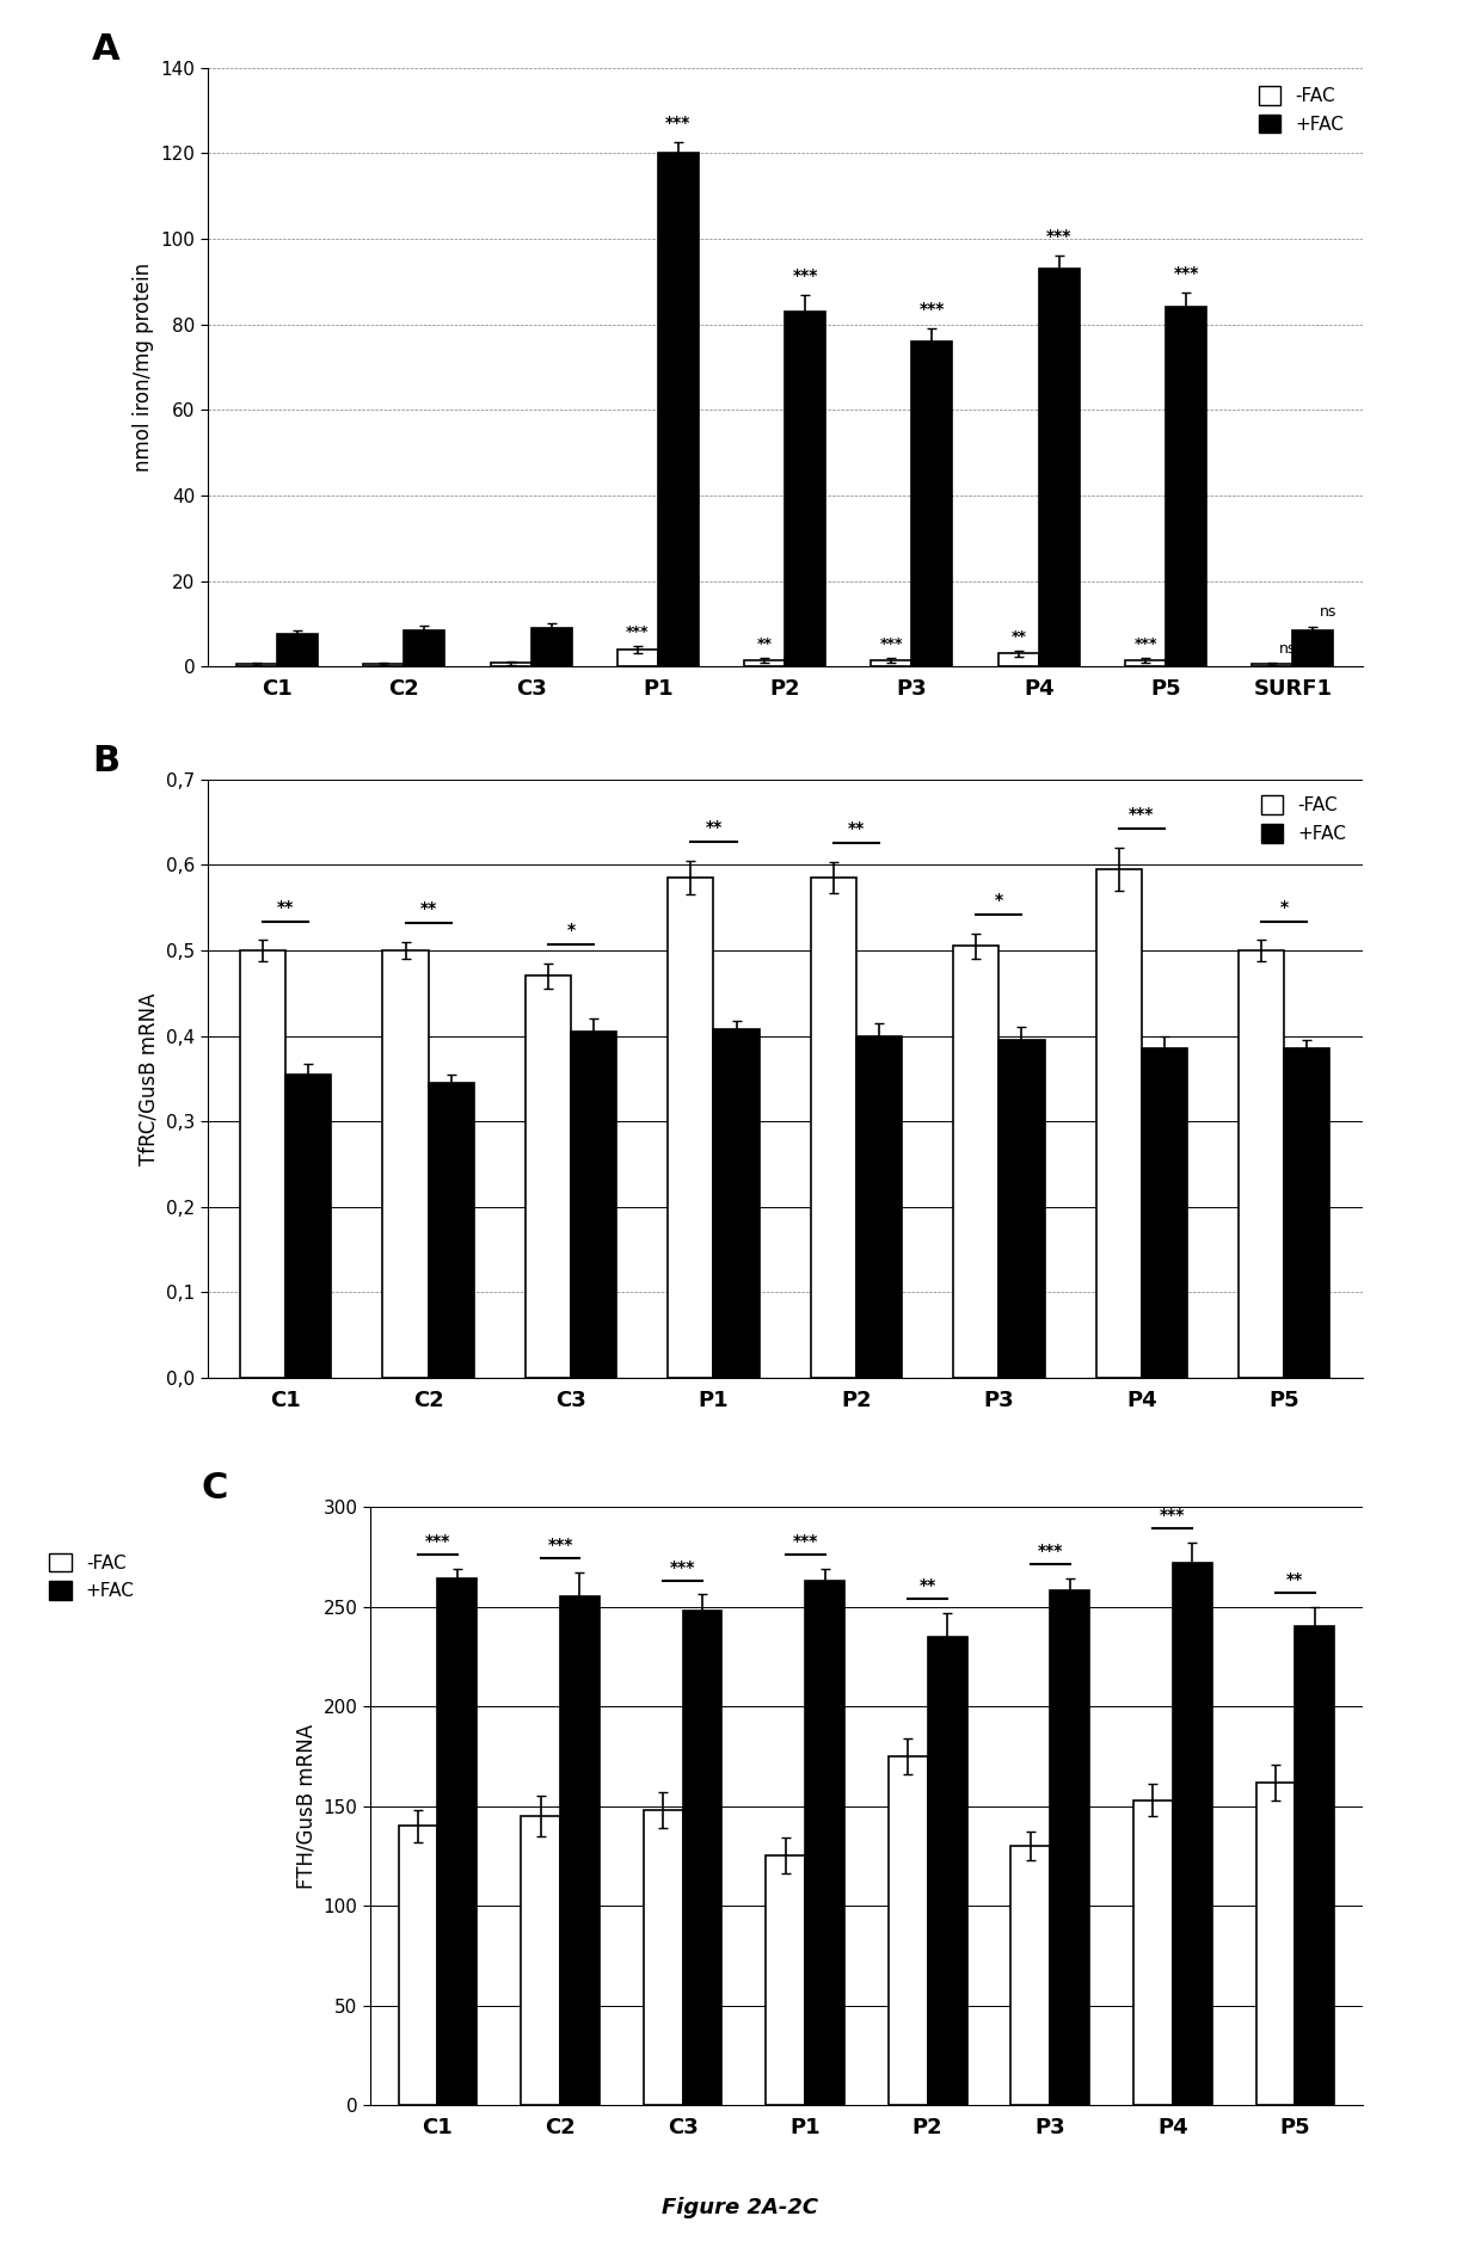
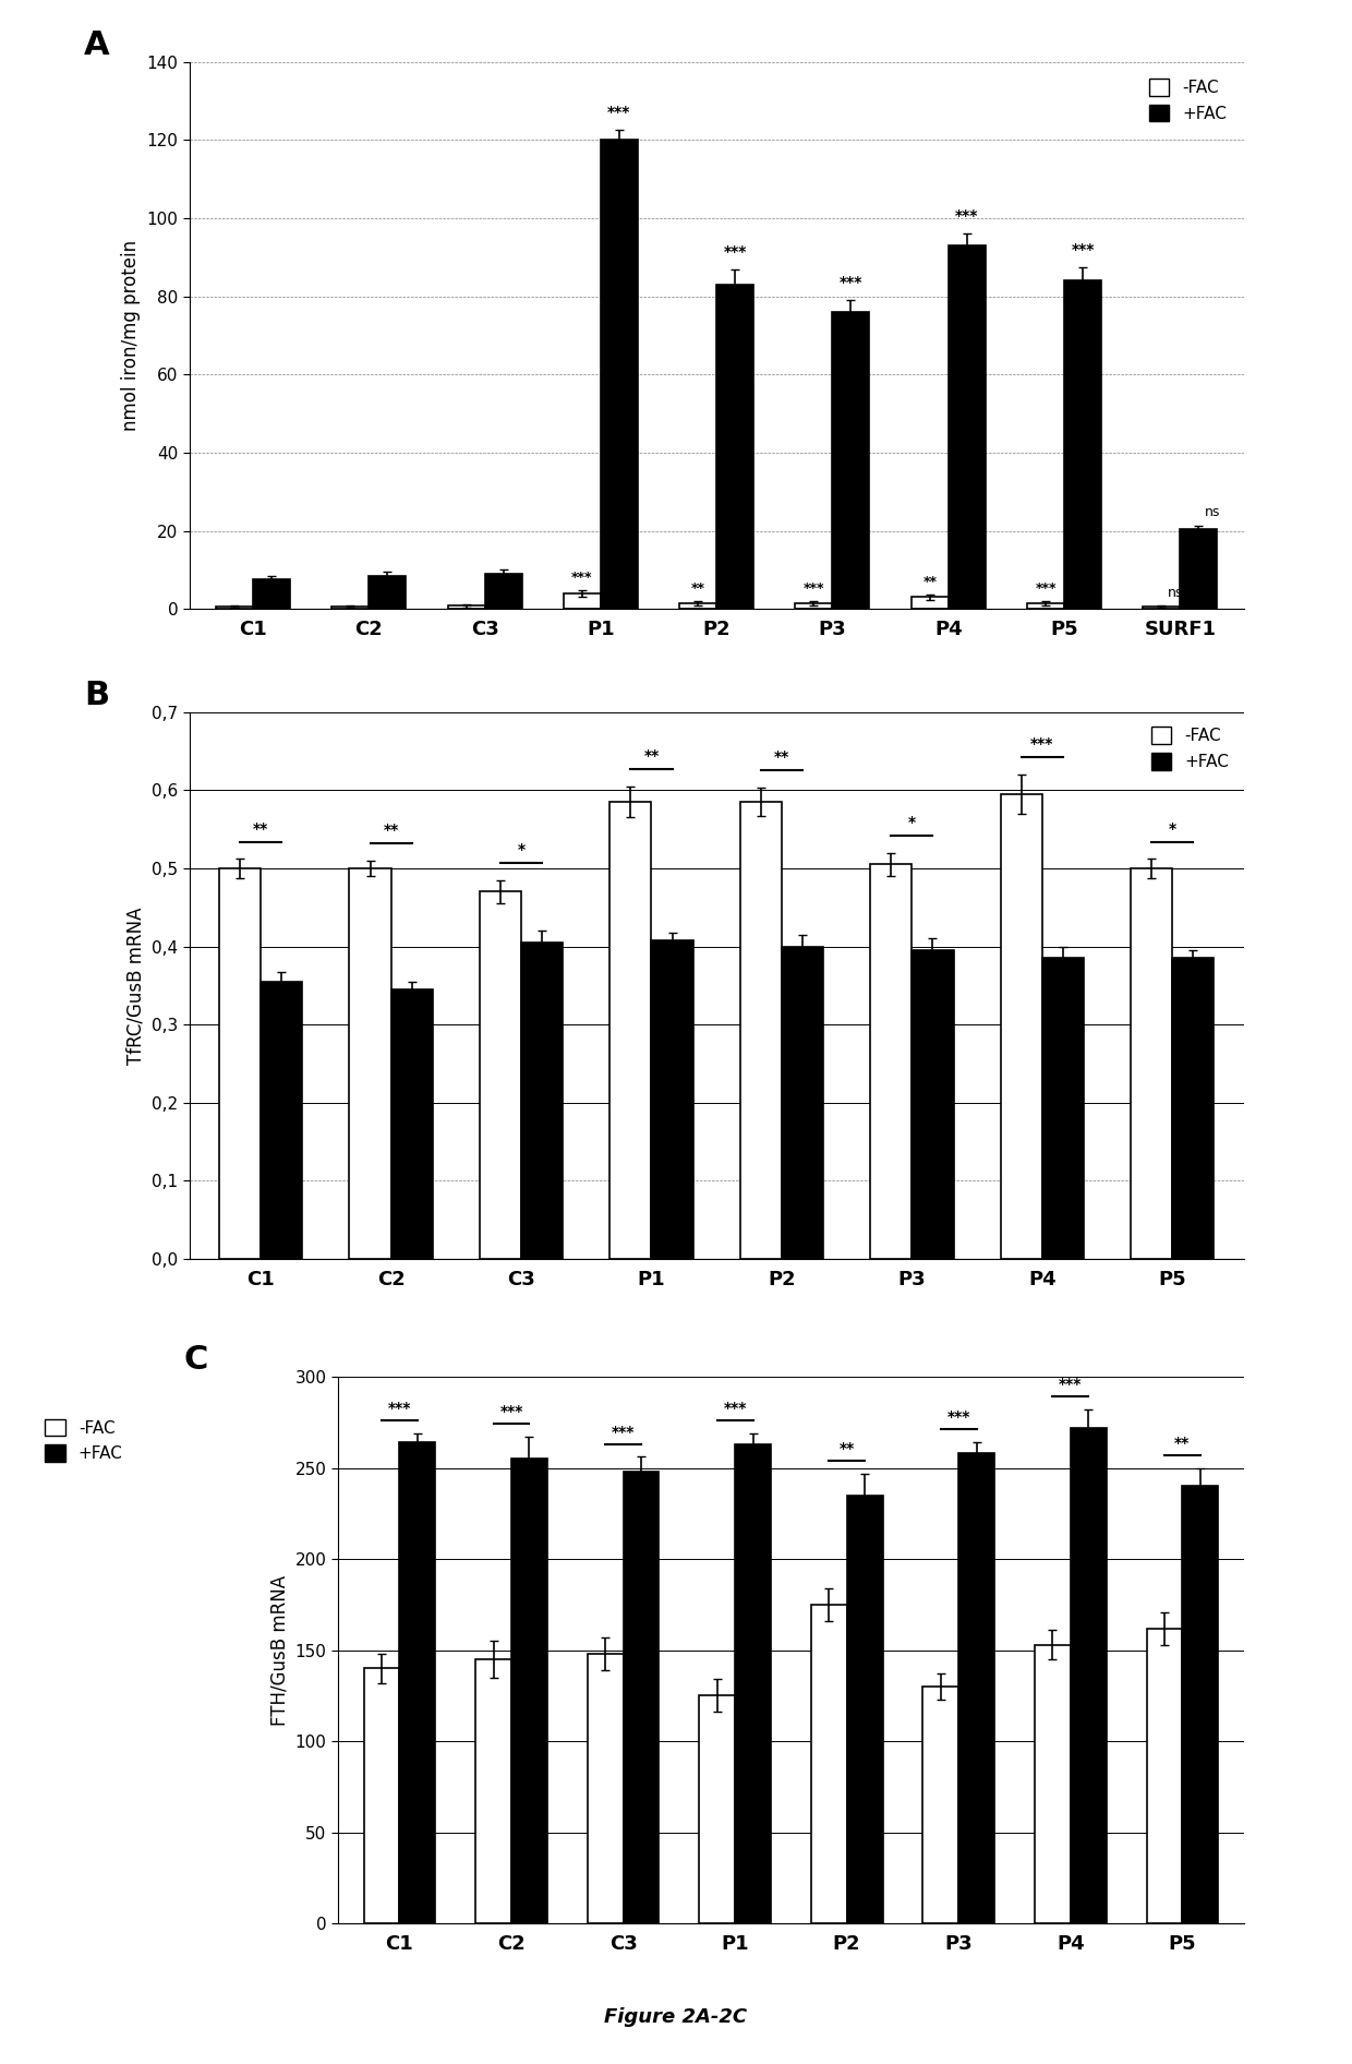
+FAC/SURF1: 8.5 -> 20.5
